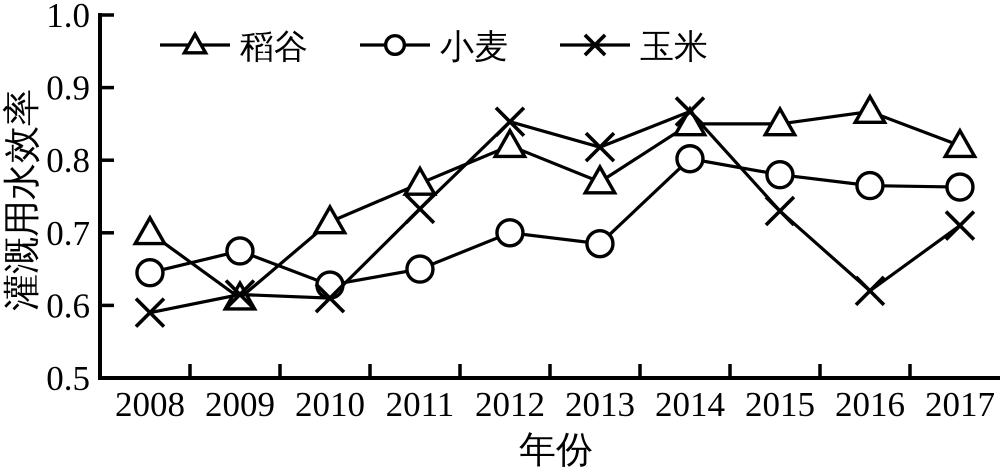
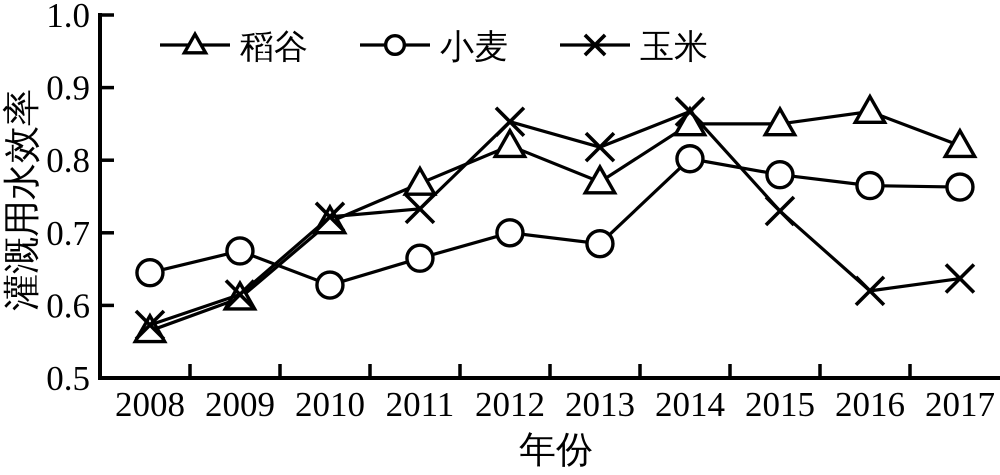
稻谷/2008: 0.70 -> 0.56
玉米/2008: 0.59 -> 0.57
玉米/2010: 0.61 -> 0.72
小麦/2011: 0.65 -> 0.67
玉米/2017: 0.71 -> 0.64
